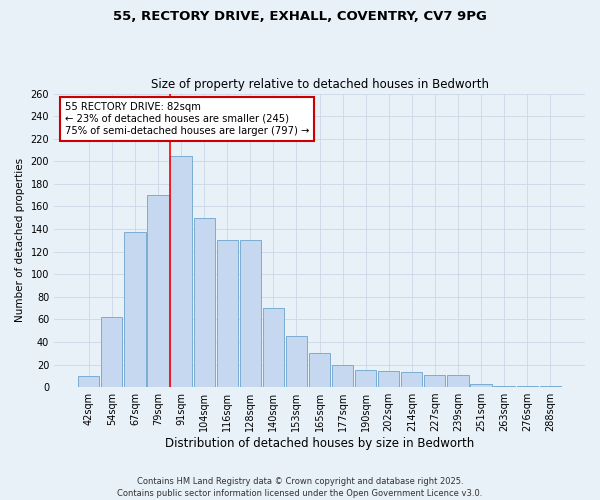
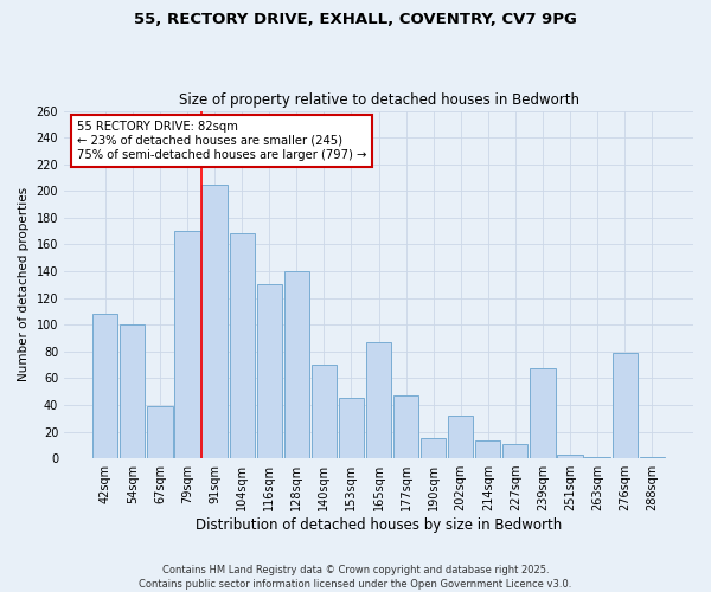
42sqm: 10 -> 108
54sqm: 62 -> 100
67sqm: 137 -> 39
104sqm: 150 -> 168
128sqm: 130 -> 140
165sqm: 30 -> 87
177sqm: 20 -> 47
202sqm: 14 -> 32
239sqm: 11 -> 67
276sqm: 1 -> 79
